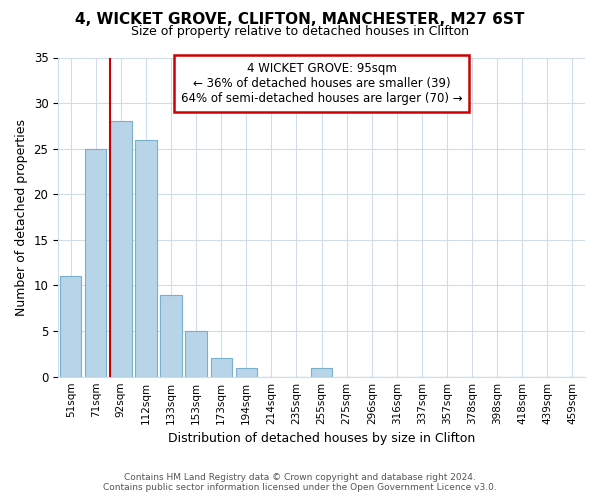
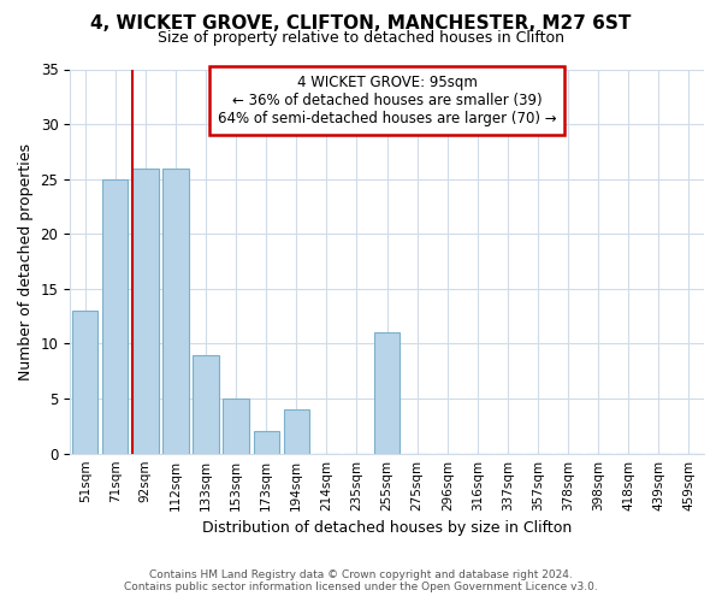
51sqm: 11 -> 13
92sqm: 28 -> 26
194sqm: 1 -> 4
255sqm: 1 -> 11
